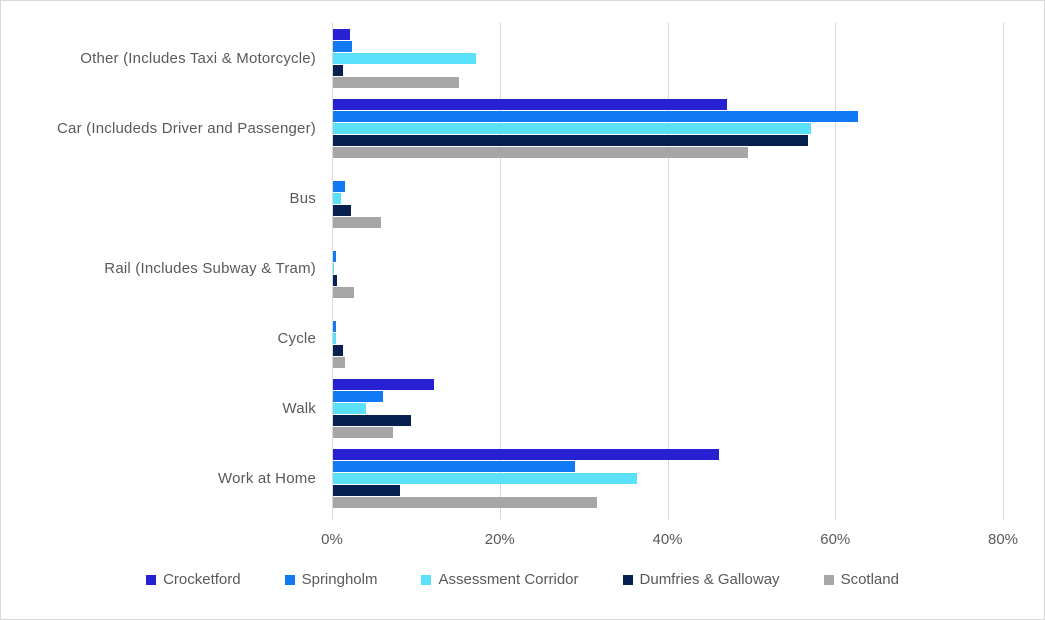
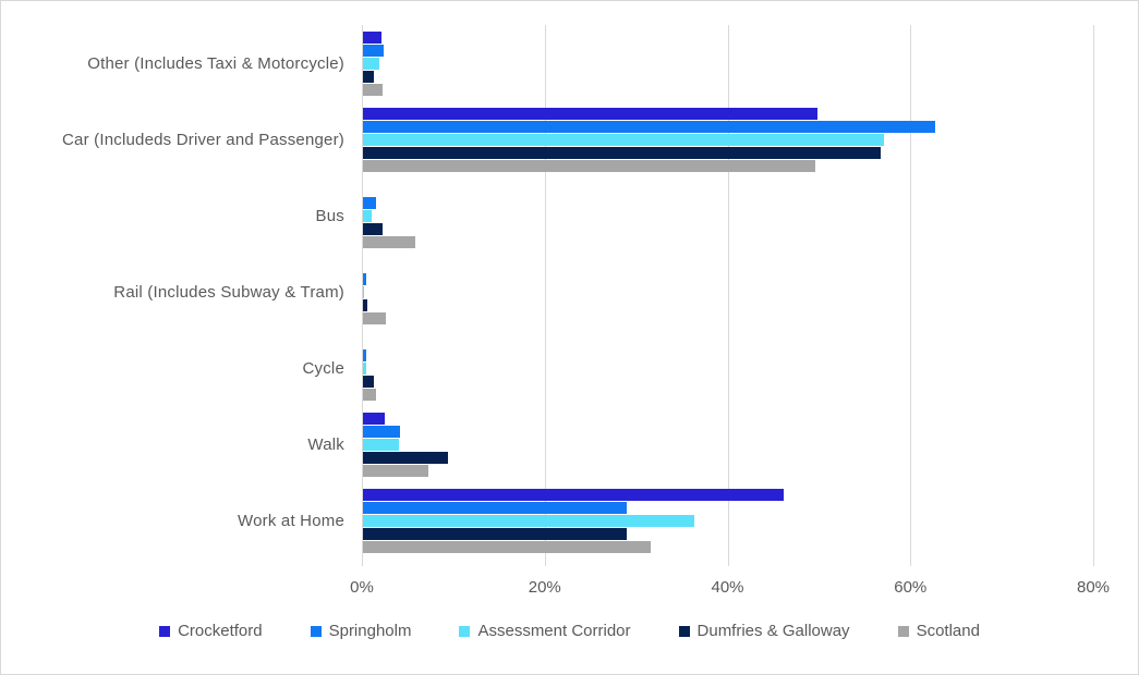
Assessment Corridor/Other (Includes Taxi & Motorcycle): 17% -> 2%
Scotland/Other (Includes Taxi & Motorcycle): 15% -> 2%
Crocketford/Car (Includeds Driver and Passenger): 47% -> 50%
Crocketford/Walk: 12% -> 2%
Springholm/Walk: 6% -> 4%
Dumfries & Galloway/Work at Home: 8% -> 29%
